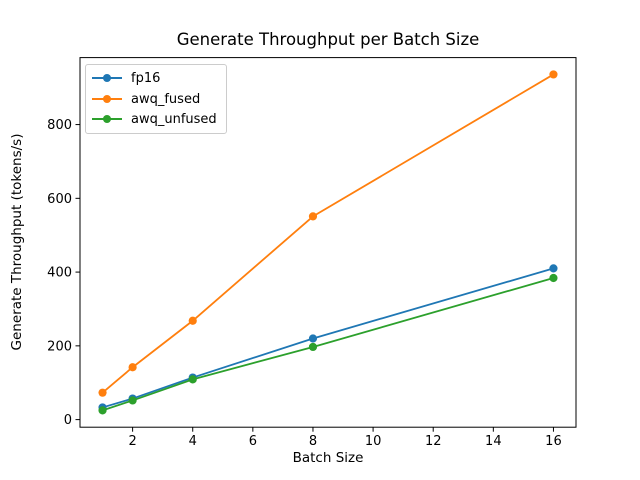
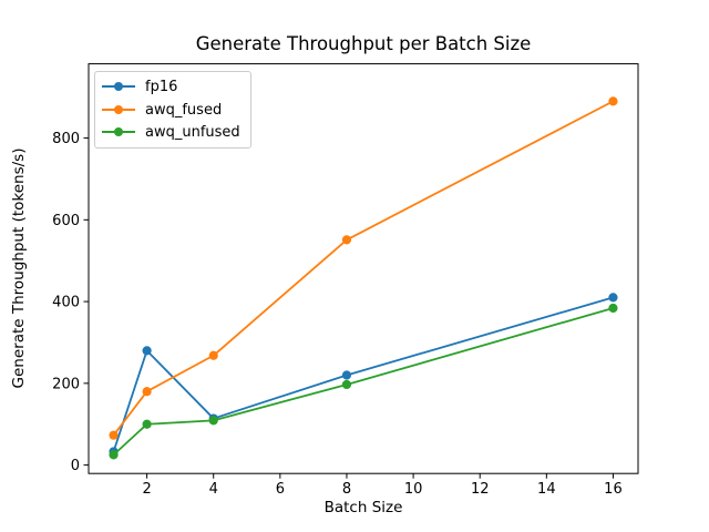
fp16/2: 60 -> 280
awq_fused/2: 140 -> 180
awq_unfused/2: 50 -> 100
awq_fused/16: 940 -> 890
